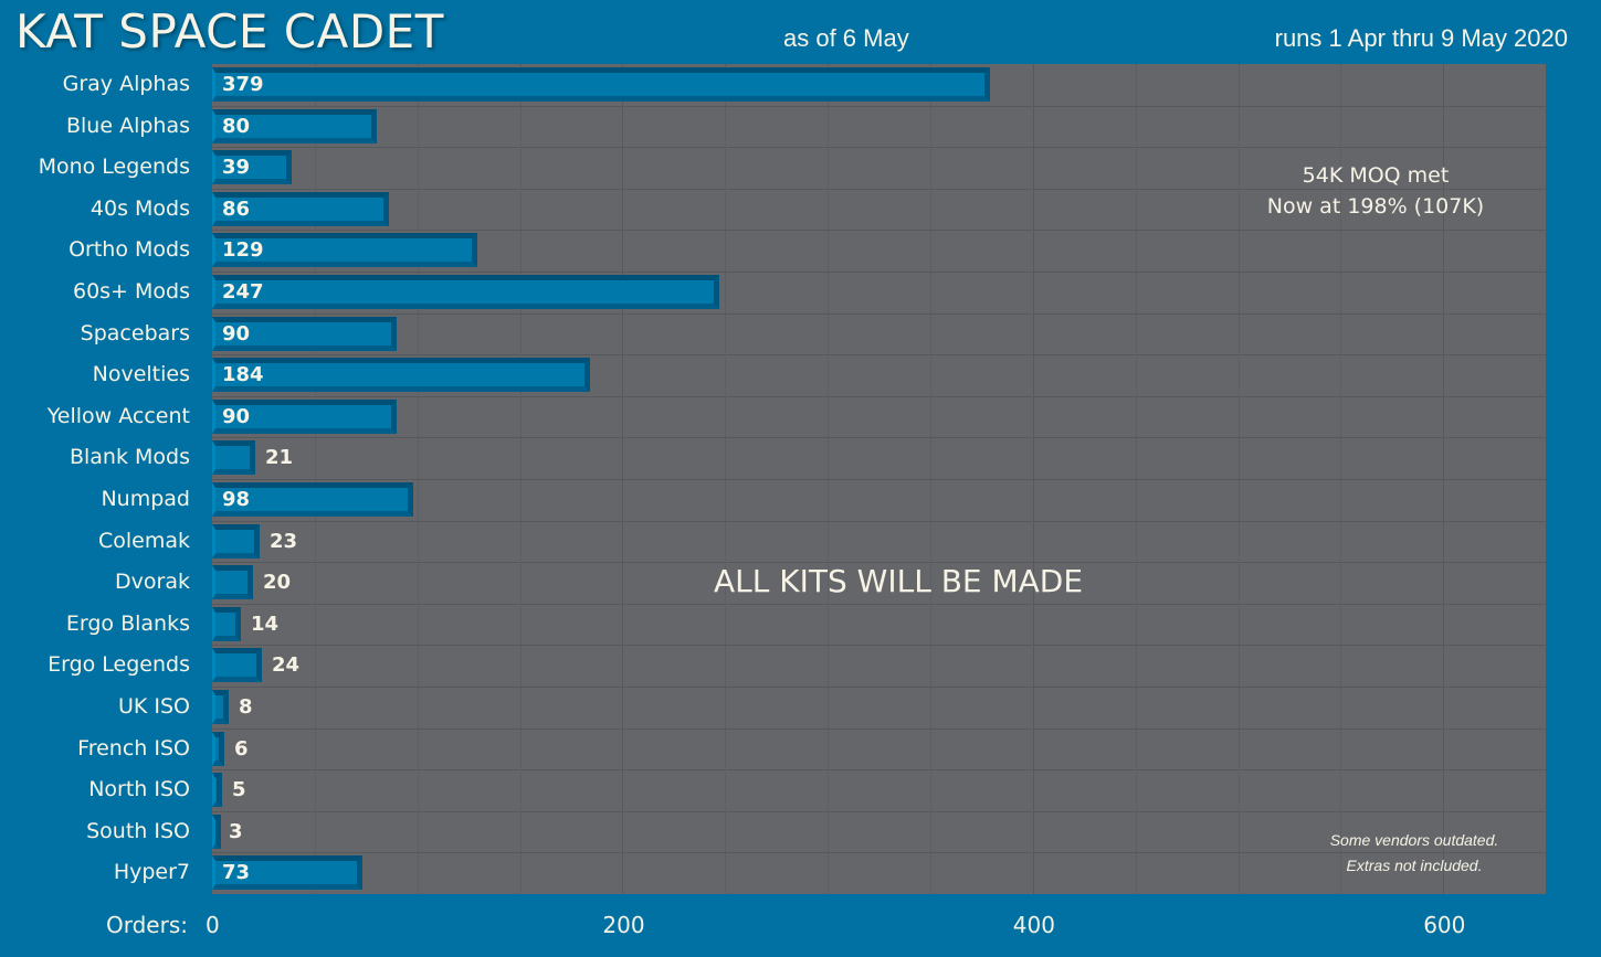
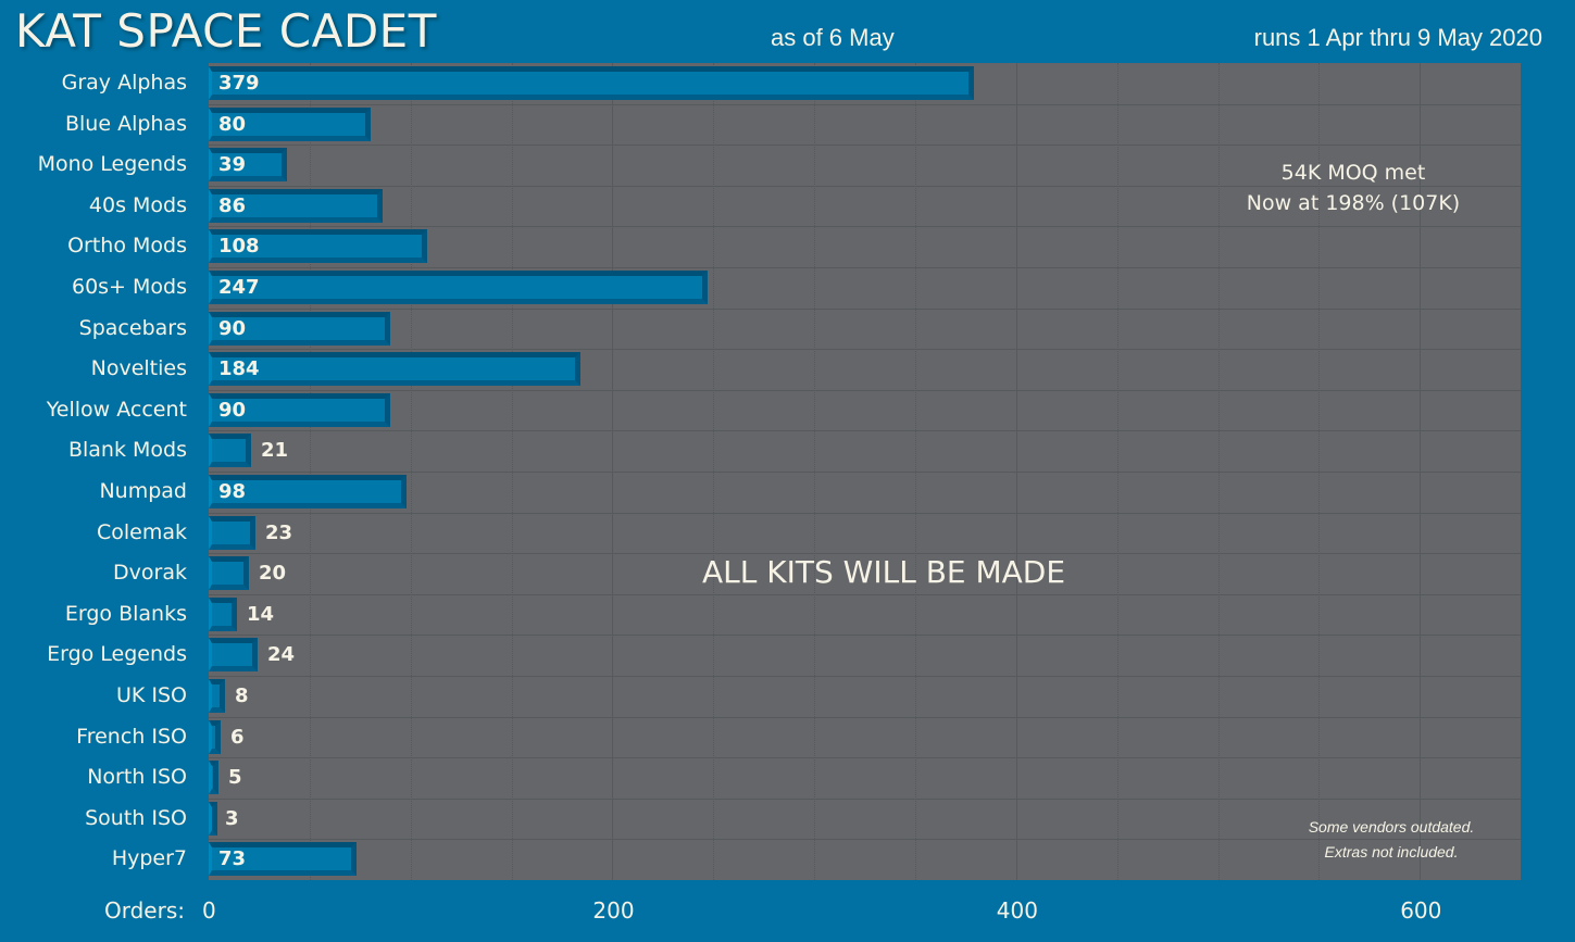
Ortho Mods: 129 -> 108
